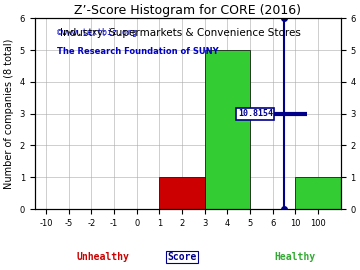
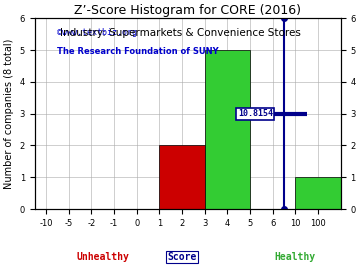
2: 1 -> 2
